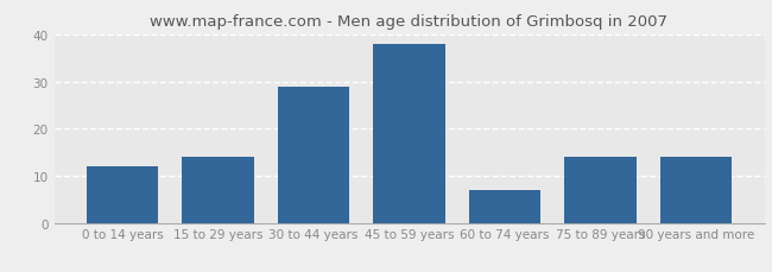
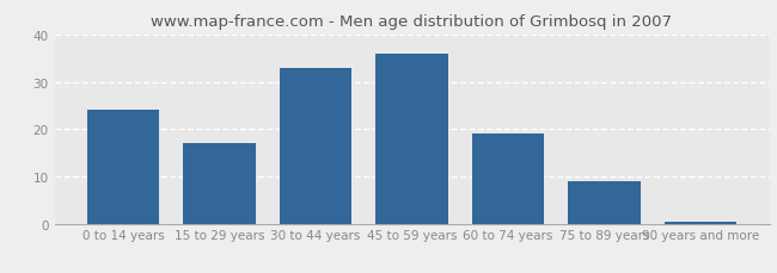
0 to 14 years: 12.0 -> 24.0
15 to 29 years: 14.0 -> 17.0
30 to 44 years: 29.0 -> 33.0
45 to 59 years: 38.0 -> 36.0
60 to 74 years: 7.0 -> 19.0
75 to 89 years: 14.0 -> 9.0
90 years and more: 14.0 -> 0.5
